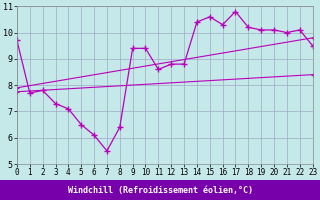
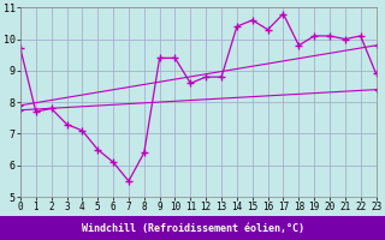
18: 10.2 -> 9.8
23: 9.5 -> 8.9
